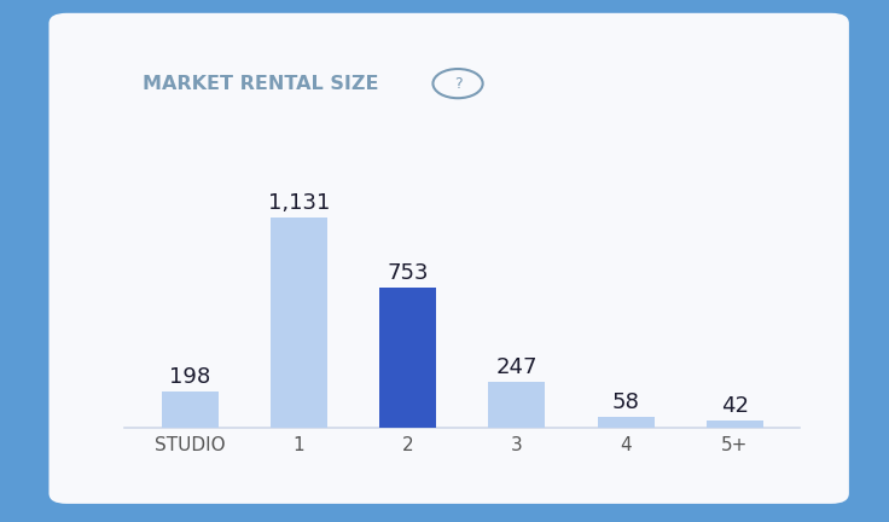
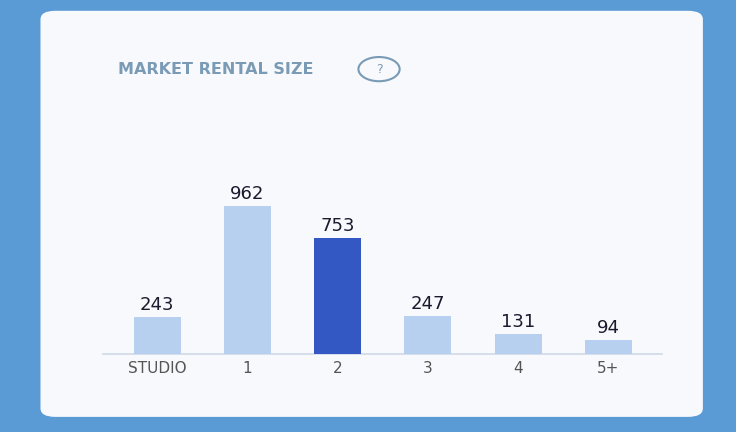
STUDIO: 198 -> 243
1: 1,131 -> 962
4: 58 -> 131
5+: 42 -> 94
